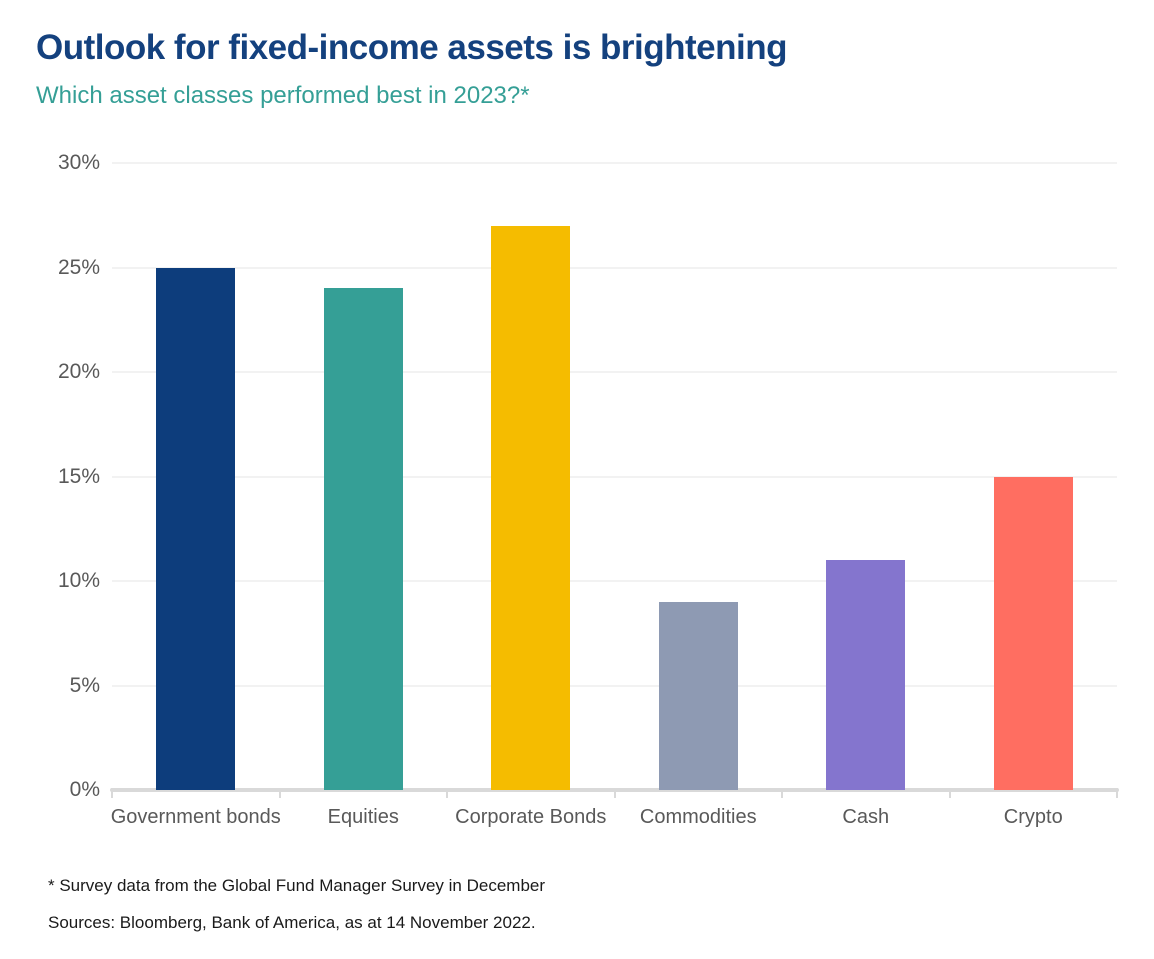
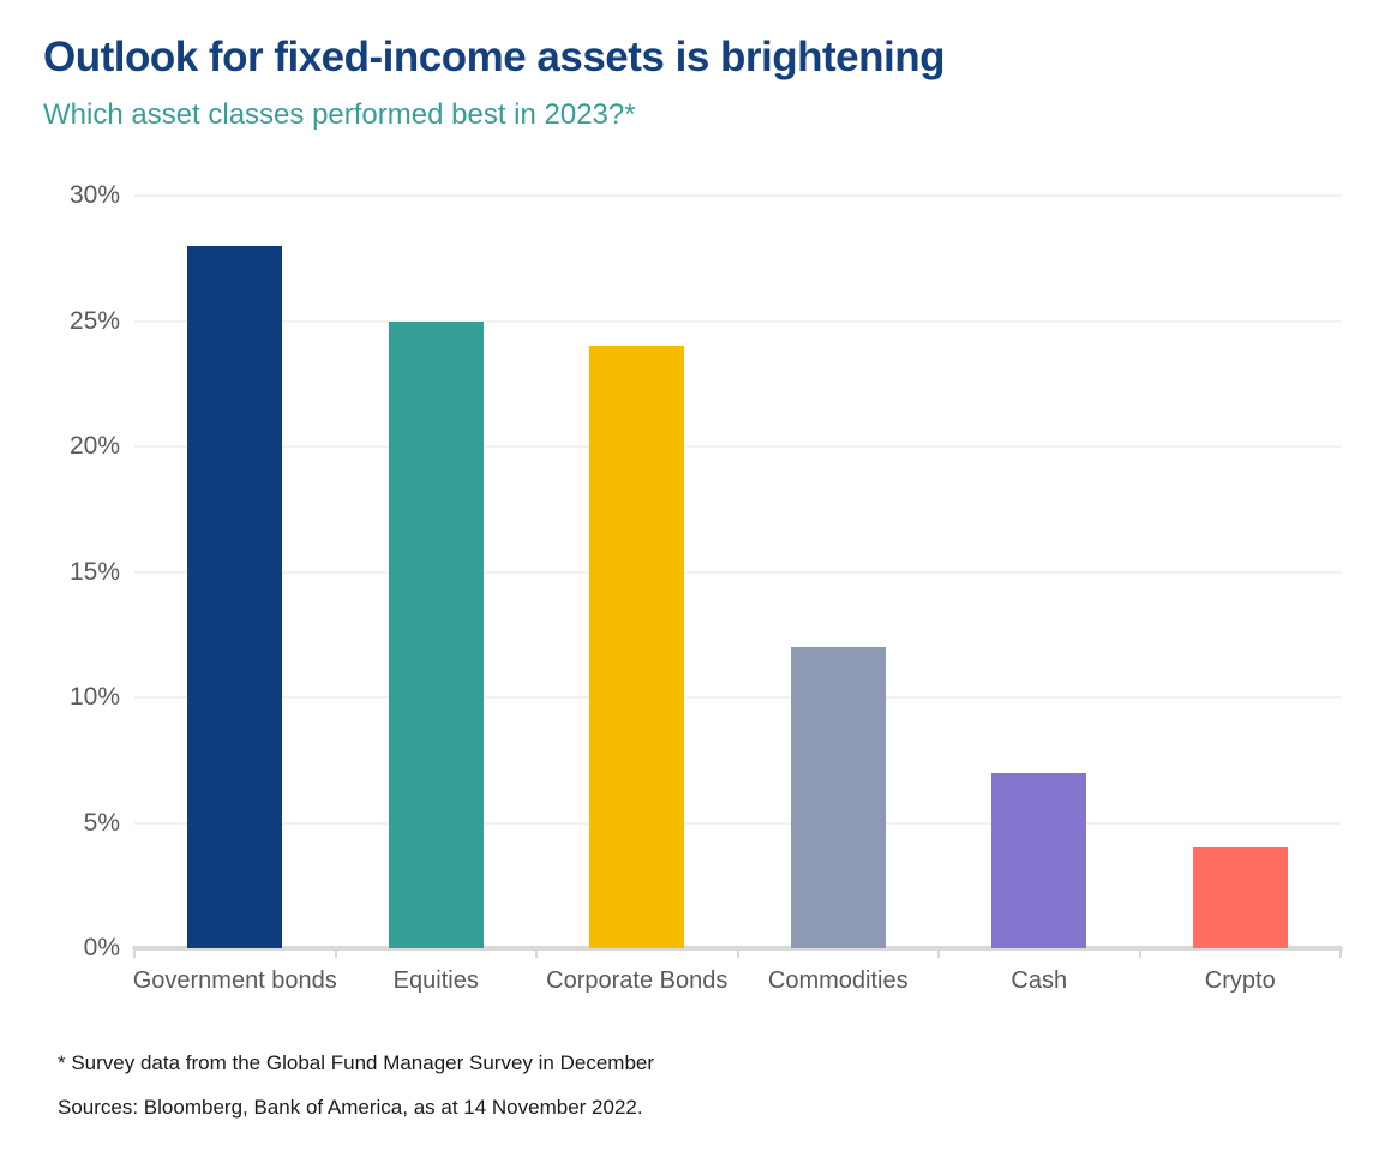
Government bonds: 25% -> 28%
Equities: 24% -> 25%
Corporate Bonds: 27% -> 24%
Commodities: 9% -> 12%
Cash: 11% -> 7%
Crypto: 15% -> 4%
